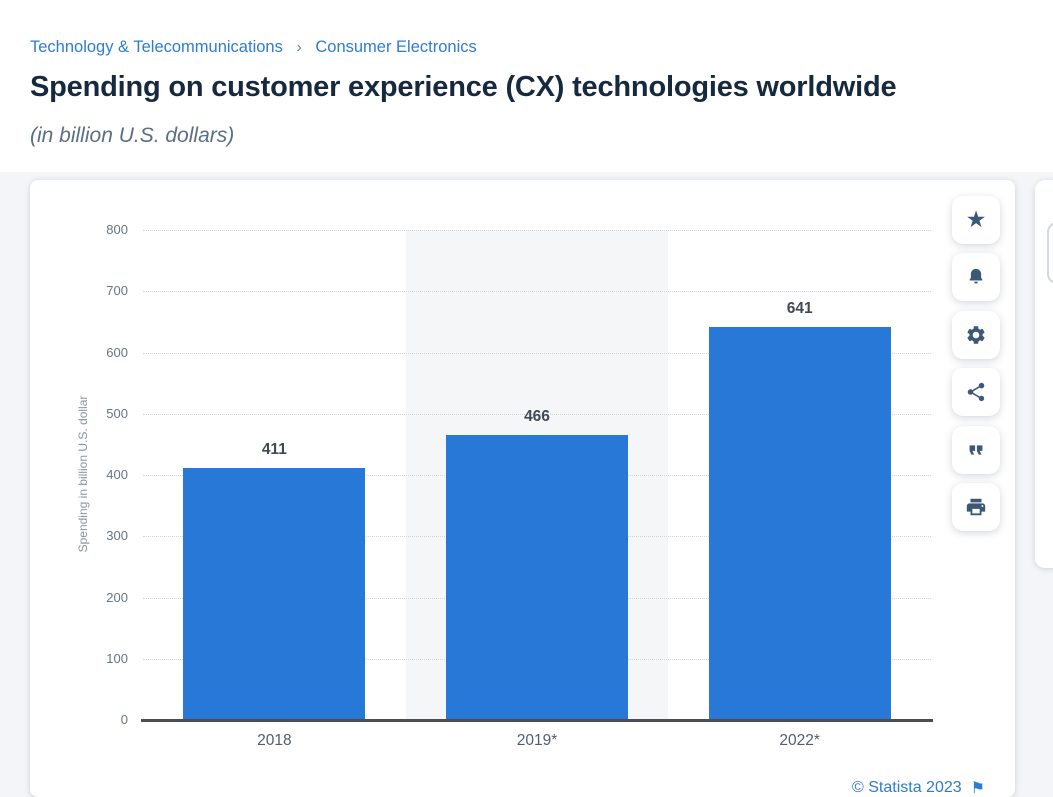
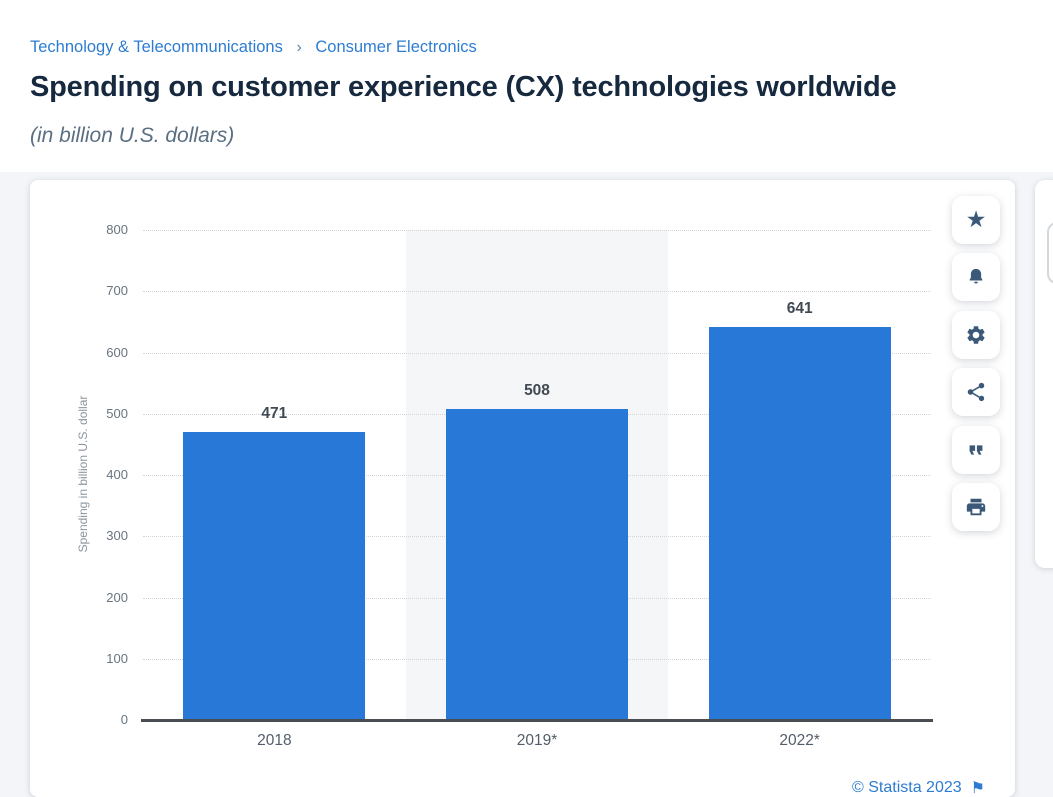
2018: 411 -> 471
2019*: 466 -> 508
